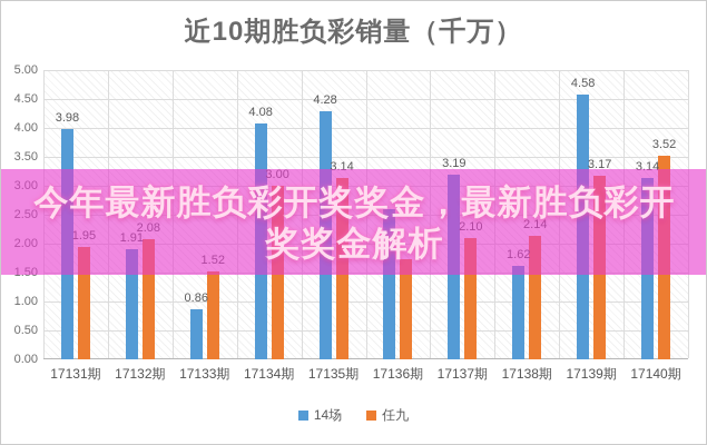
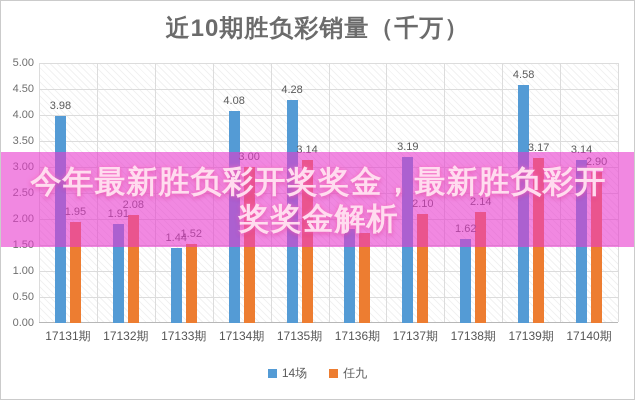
14场/17133期: 0.86 -> 1.44
14场/17136期: 2.6 -> 1.8
任九/17140期: 3.52 -> 2.90
